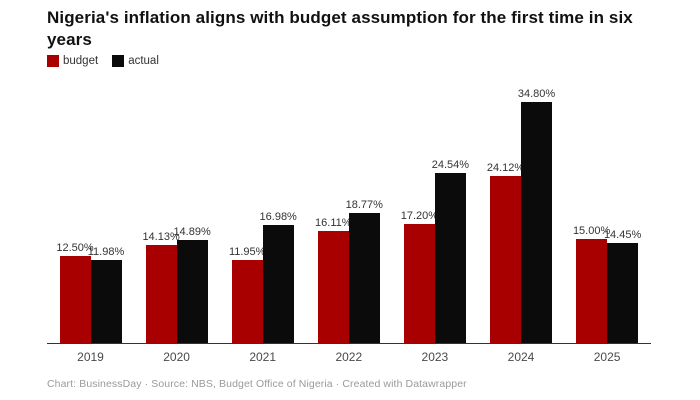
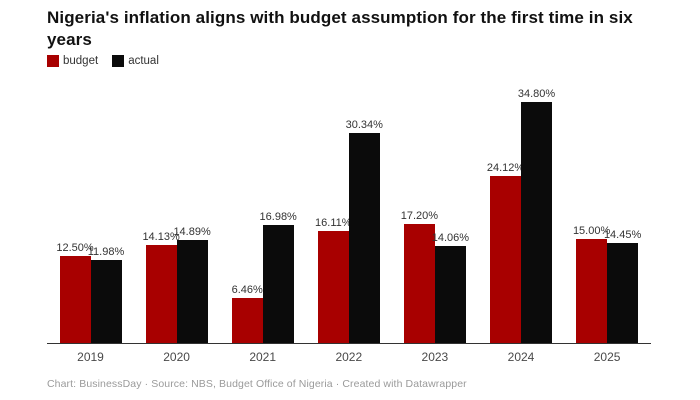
budget/2021: 11.95% -> 6.46%
actual/2022: 18.77% -> 30.34%
actual/2023: 24.54% -> 14.06%
